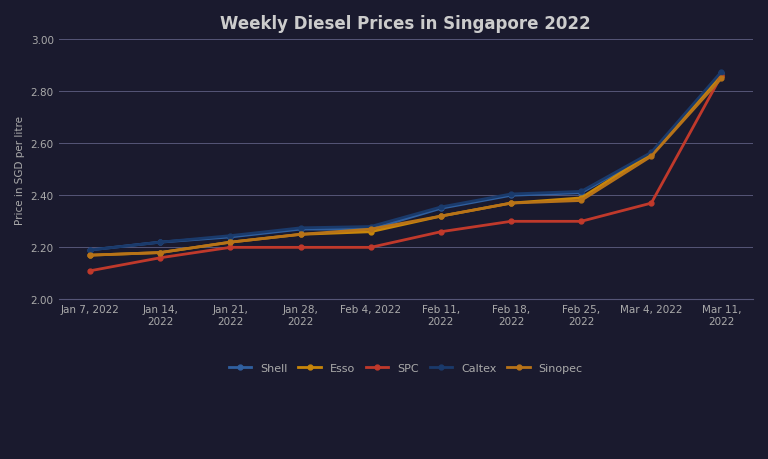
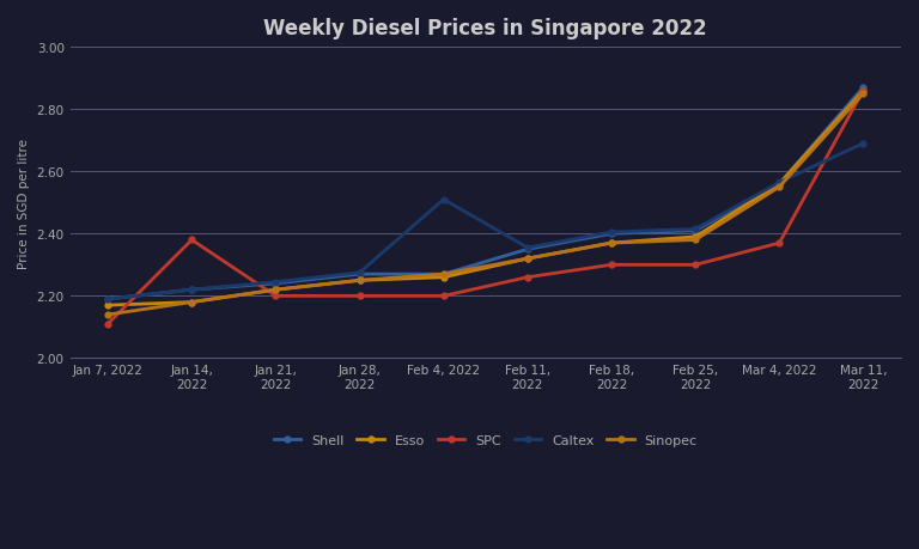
Sinopec/Jan 7, 2022: 2.17 -> 2.14
SPC/Jan 14, 2022: 2.16 -> 2.38
Caltex/Feb 4, 2022: 2.280 -> 2.510
Caltex/Mar 11, 2022: 2.875 -> 2.690
